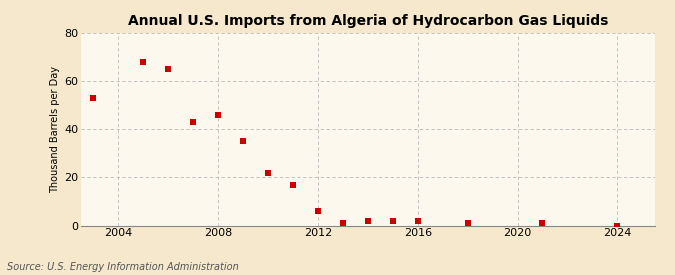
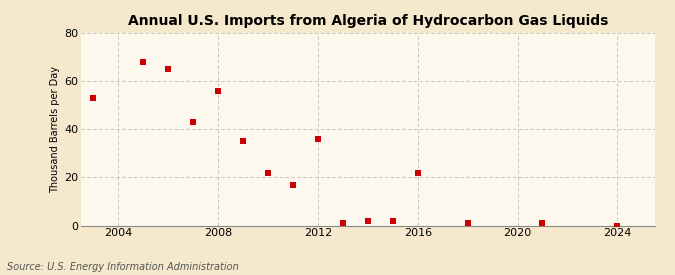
2008: 46 -> 56
2012: 6 -> 36
2016: 2 -> 22
